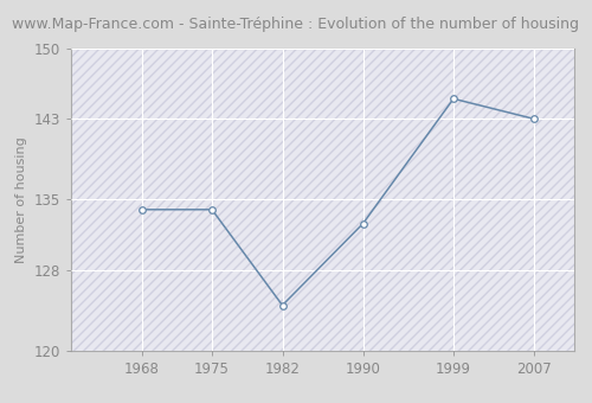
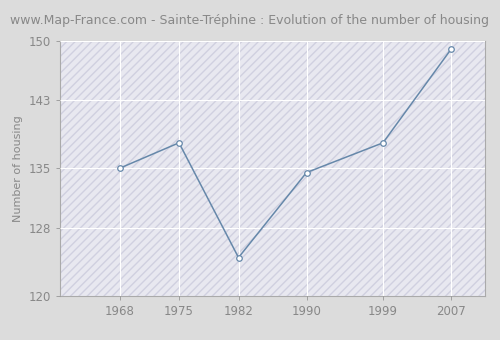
1968: 134.0 -> 135.0
1975: 134.0 -> 138.0
1990: 132.6 -> 134.5
1999: 145.0 -> 138.0
2007: 143.0 -> 149.0
